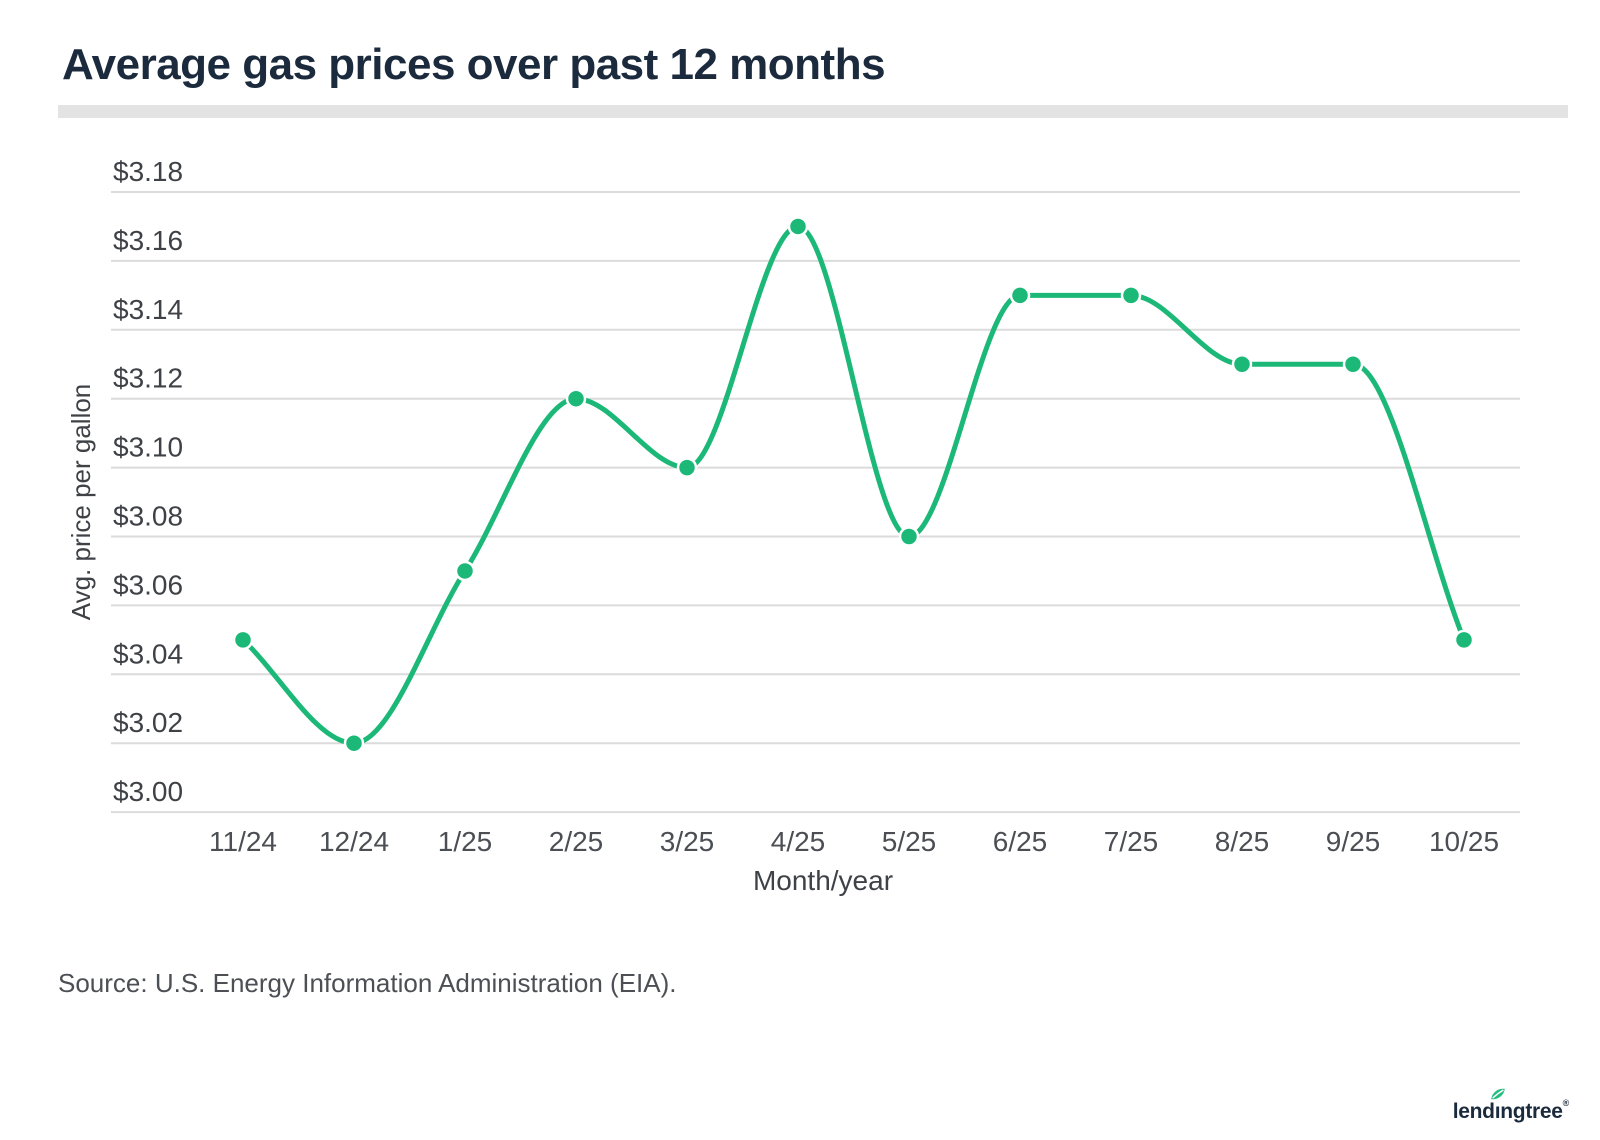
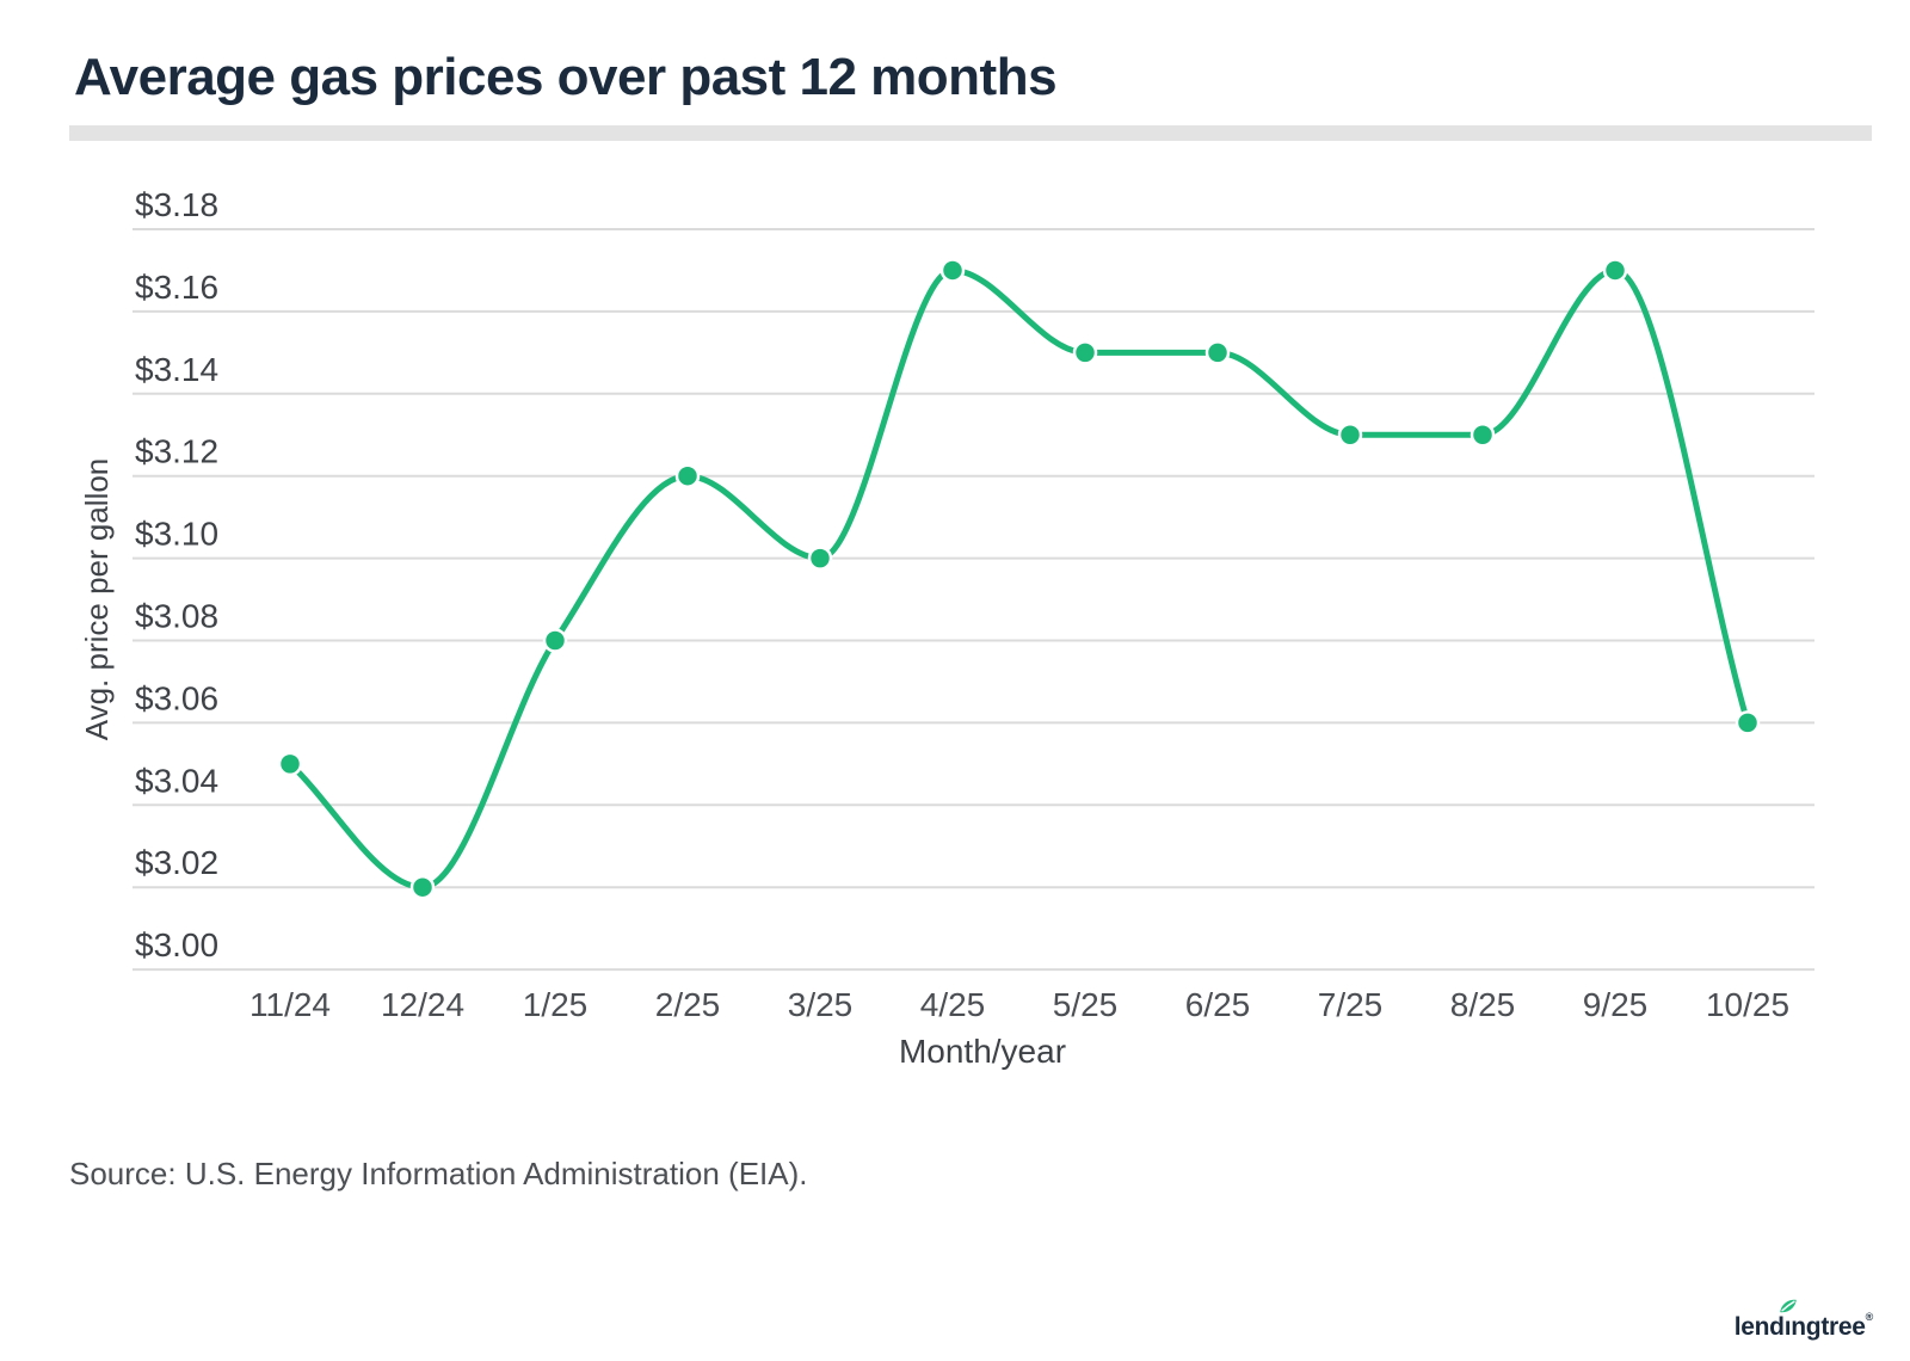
1/25: $3.07 -> $3.08
5/25: $3.08 -> $3.15
7/25: $3.15 -> $3.13
9/25: $3.13 -> $3.17
10/25: $3.05 -> $3.06
